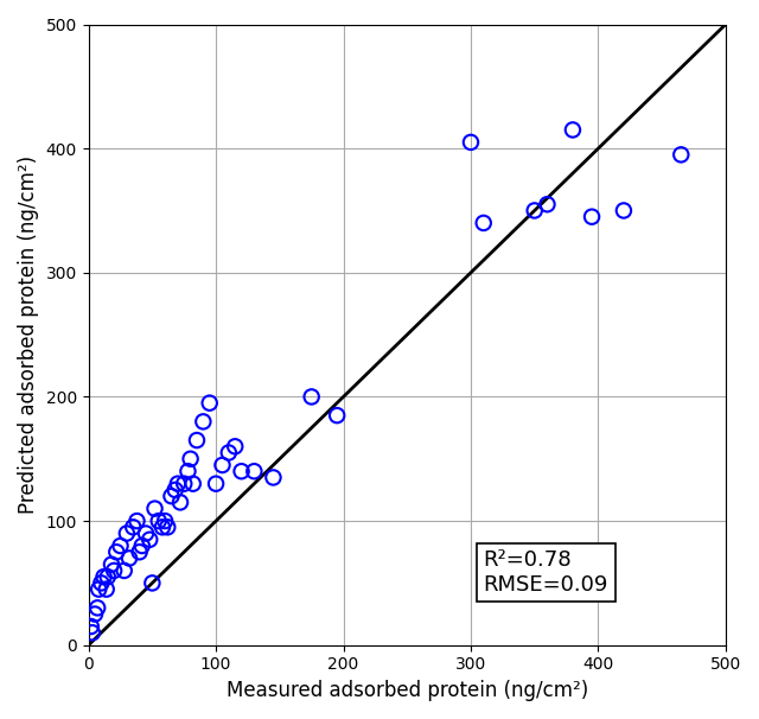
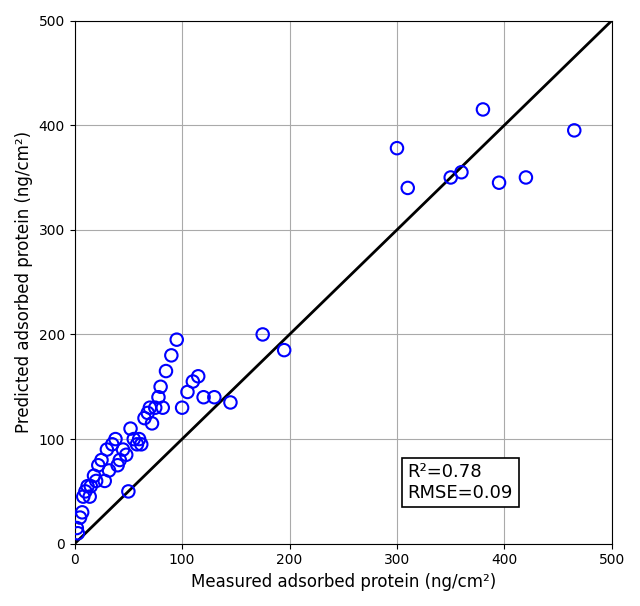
300: 405 -> 378
